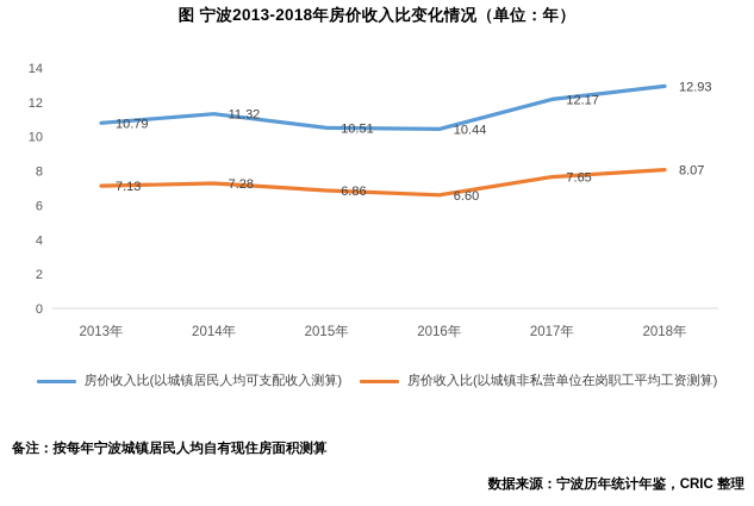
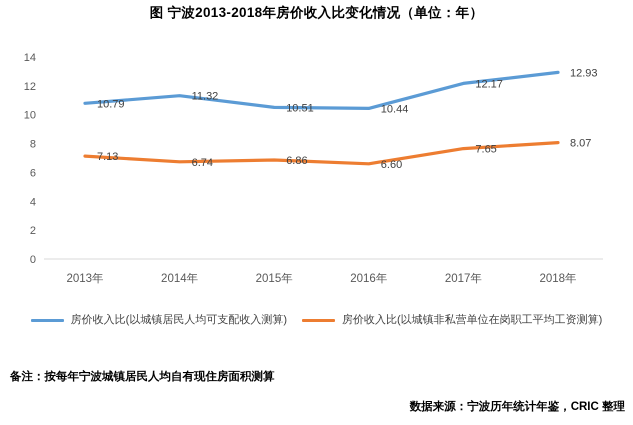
房价收入比(以城镇非私营单位在岗职工平均工资测算)/2014年: 7.28 -> 6.74
